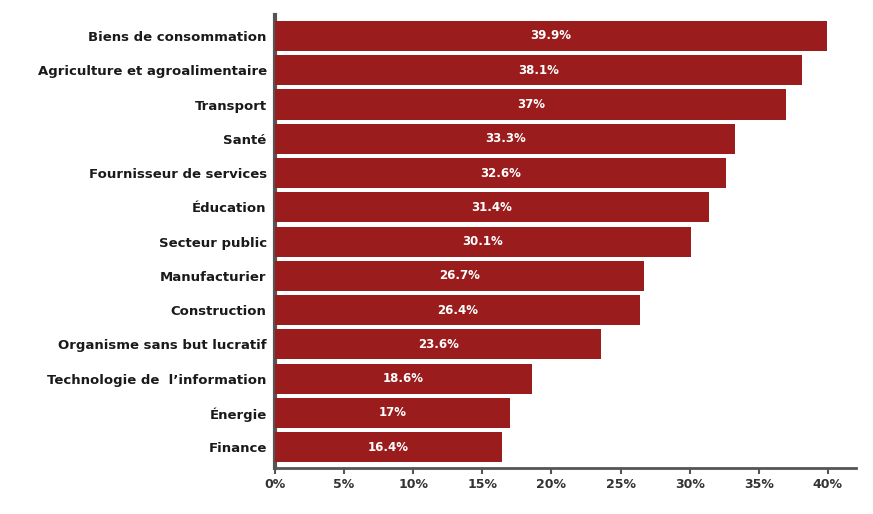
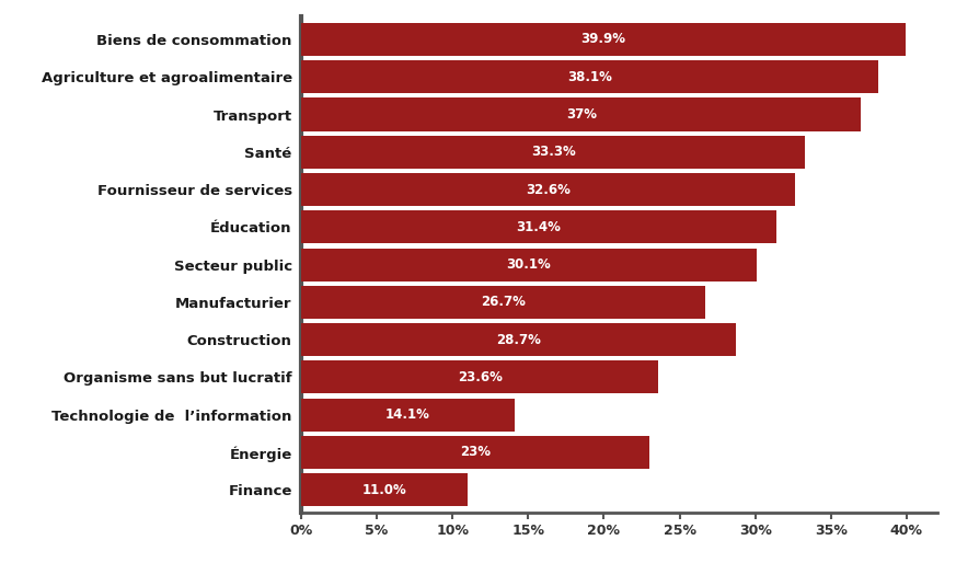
Construction: 26.4% -> 28.7%
Technologie de l’information: 18.6% -> 14.1%
Énergie: 17% -> 23%
Finance: 16.4% -> 11.0%
